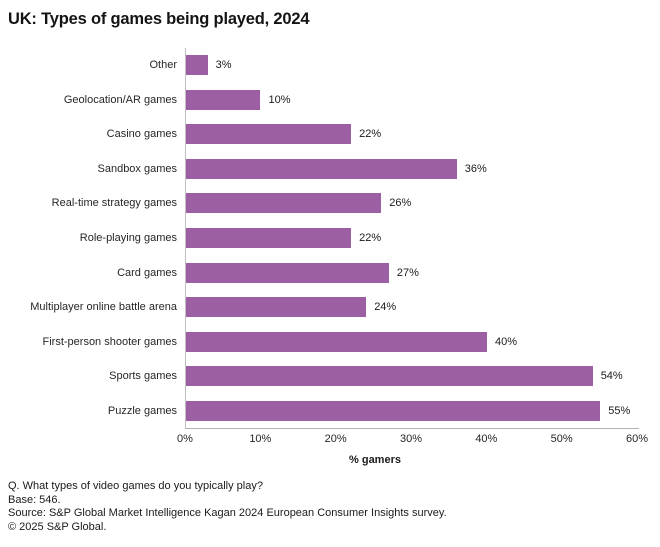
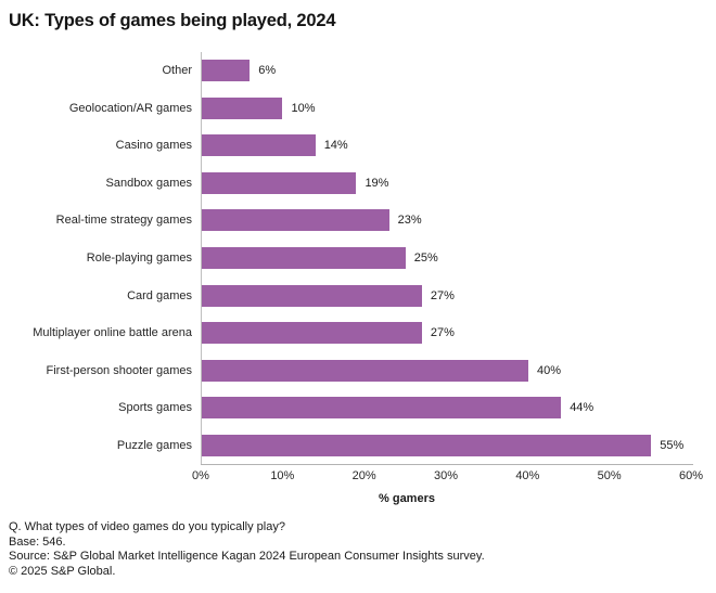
Other: 3% -> 6%
Casino games: 22% -> 14%
Sandbox games: 36% -> 19%
Real-time strategy games: 26% -> 23%
Role-playing games: 22% -> 25%
Multiplayer online battle arena: 24% -> 27%
Sports games: 54% -> 44%
